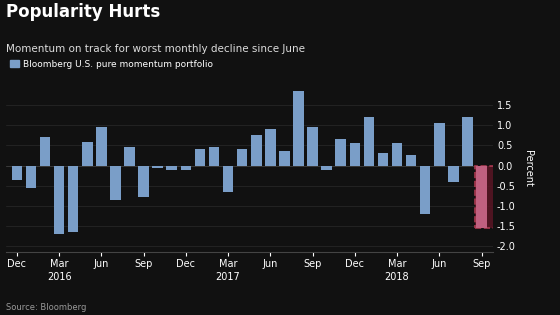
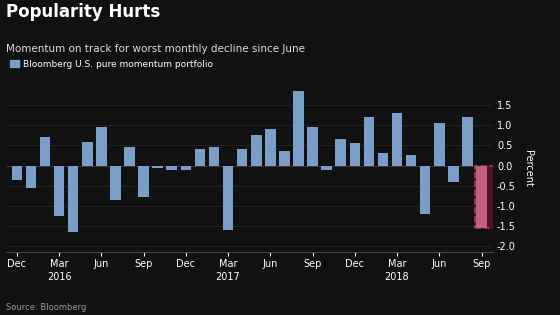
Mar 2016: -1.70 -> -1.25
Mar 2017: -0.67 -> -1.60
Mar 2018: 0.55 -> 1.30
